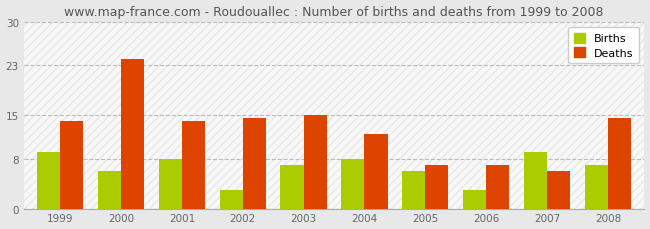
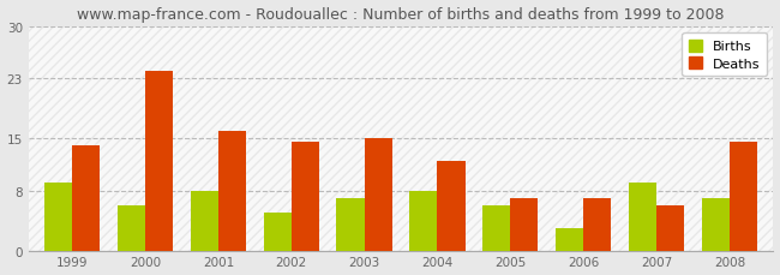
Deaths/2001: 14.0 -> 16.0
Births/2002: 3 -> 5
